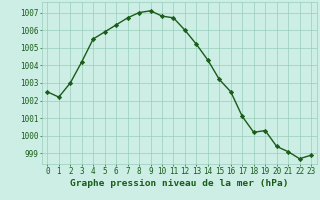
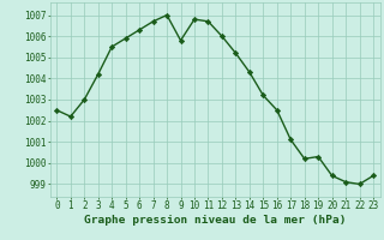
9: 1007.1 -> 1005.8
22: 998.7 -> 999.0
23: 998.9 -> 999.4
